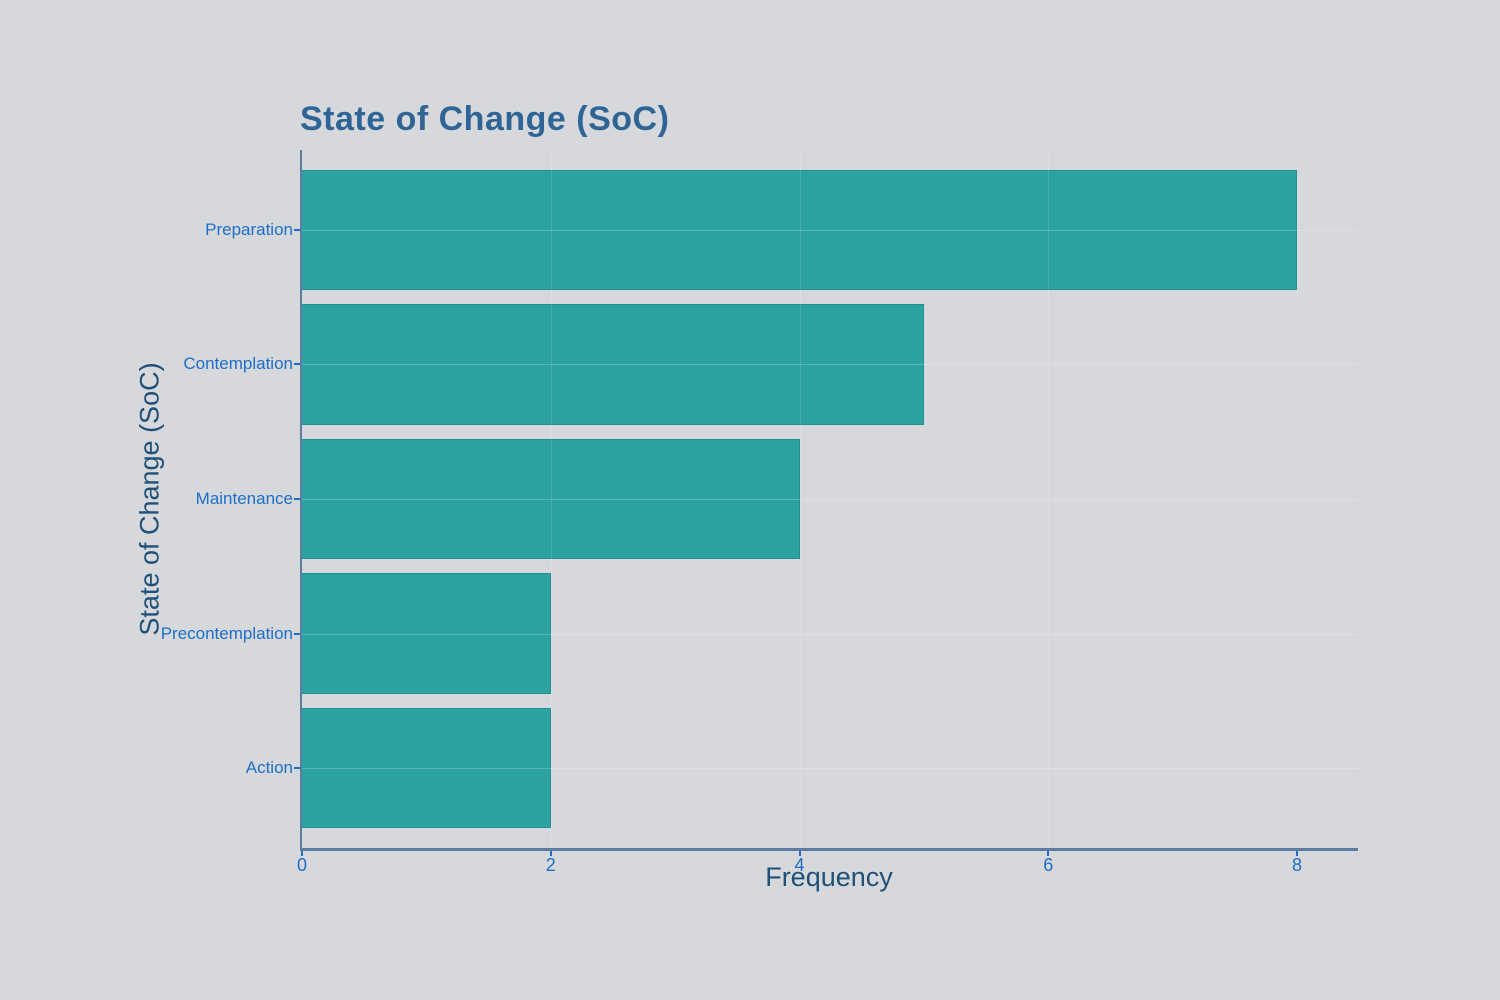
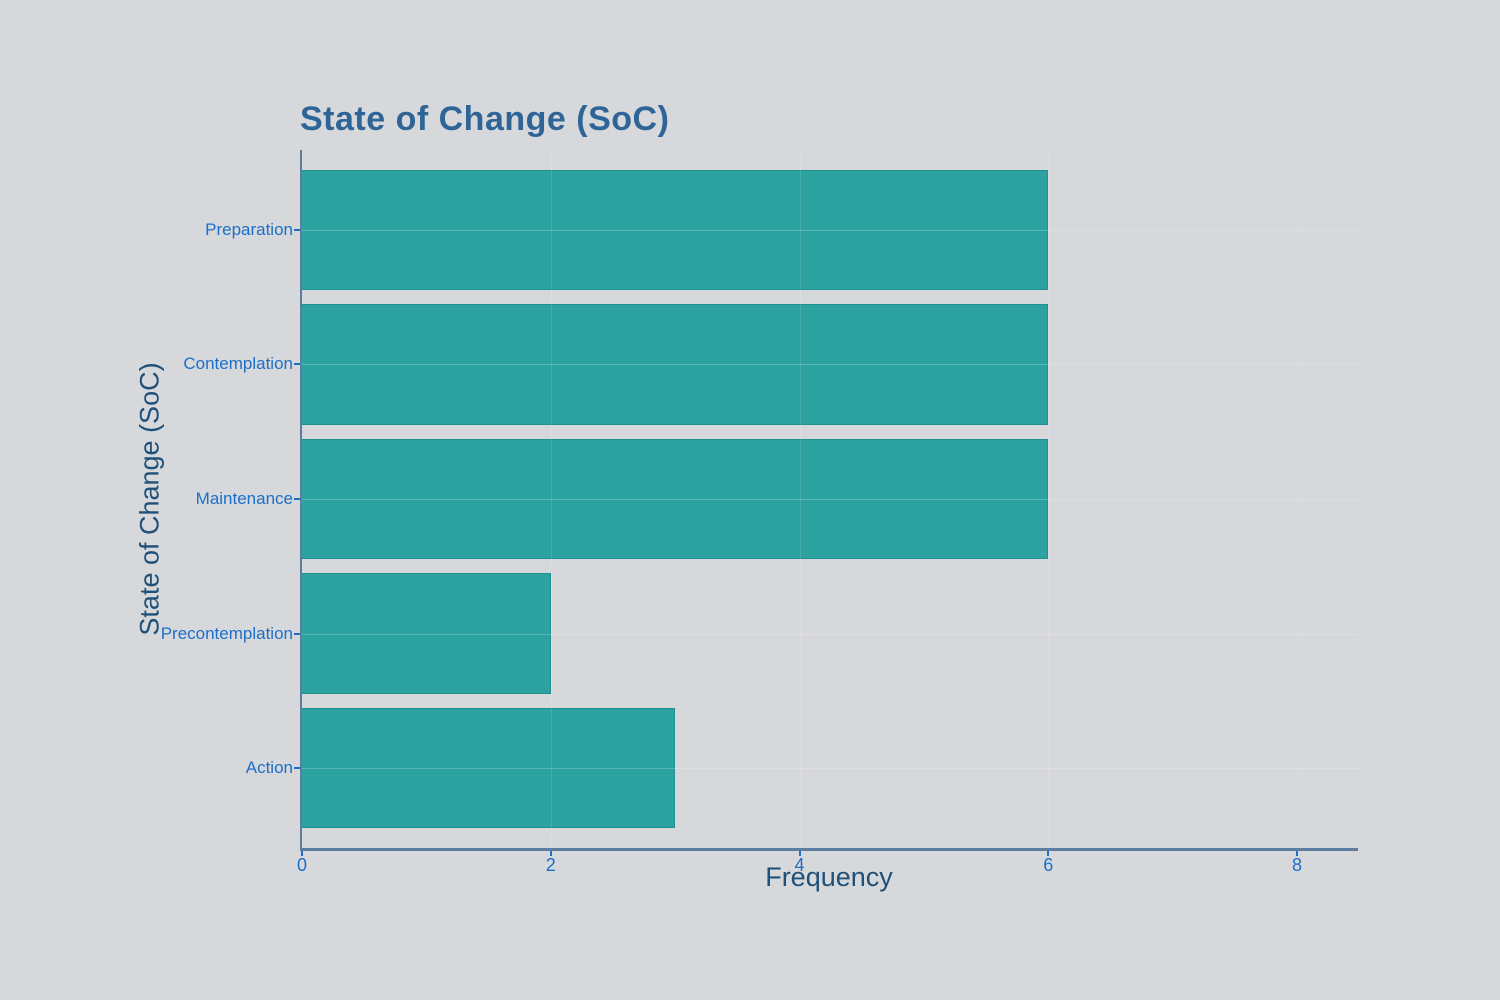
Preparation: 8 -> 6
Contemplation: 5 -> 6
Maintenance: 4 -> 6
Action: 2 -> 3
